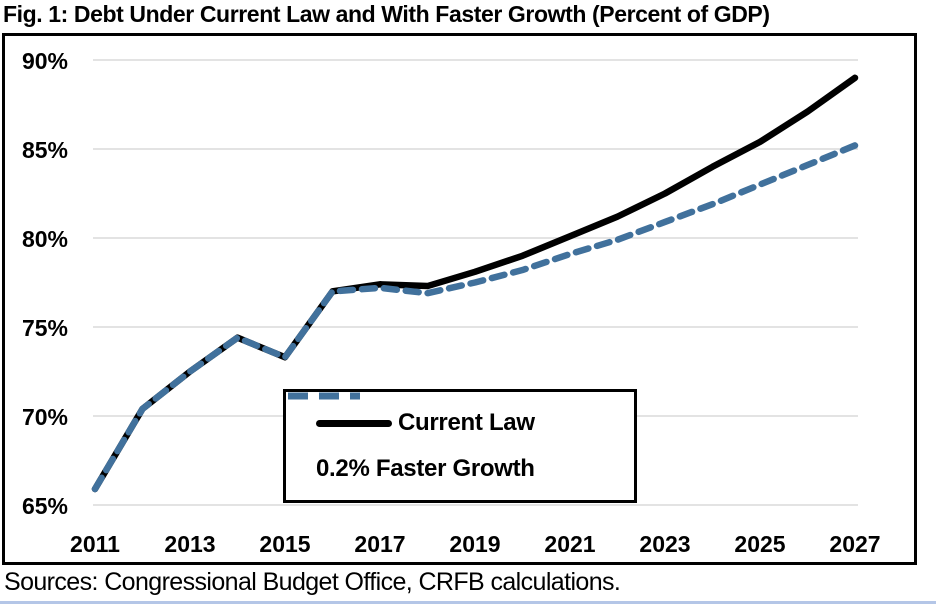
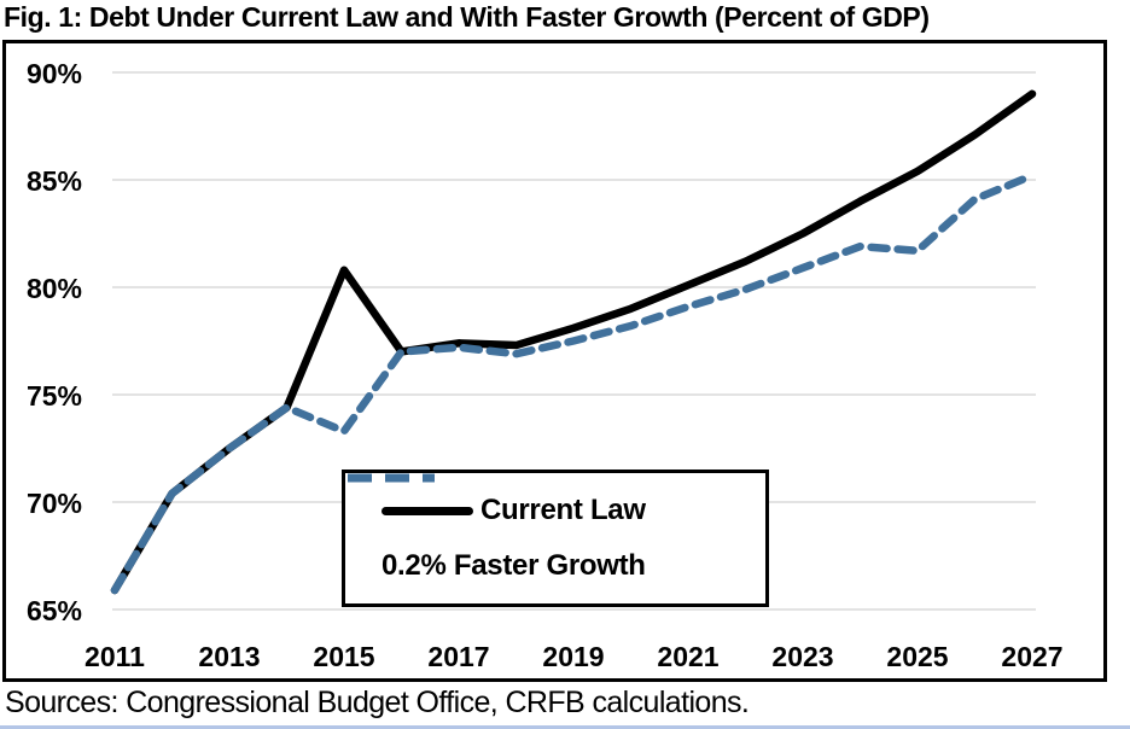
Current Law/2015: 73.3% -> 80.8%
0.2% Faster Growth/2025: 83.0% -> 81.7%
